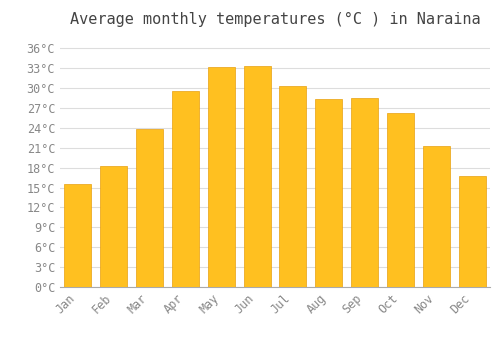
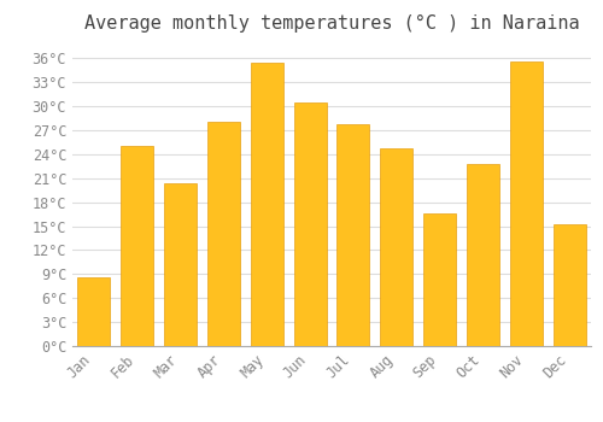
Jan: 15.5°C -> 8.6°C
Feb: 18.3°C -> 25.0°C
Mar: 23.9°C -> 20.4°C
Apr: 29.5°C -> 28.0°C
May: 33.2°C -> 35.4°C
Jun: 33.4°C -> 30.4°C
Jul: 30.3°C -> 27.8°C
Aug: 28.4°C -> 24.8°C
Sep: 28.5°C -> 16.6°C
Oct: 26.3°C -> 22.8°C
Nov: 21.3°C -> 35.6°C
Dec: 16.8°C -> 15.2°C
